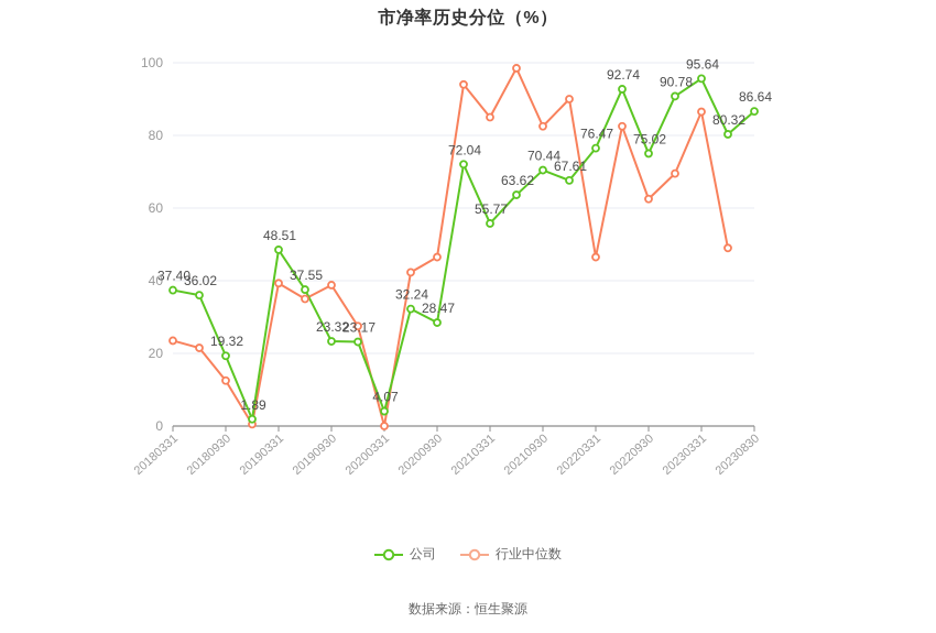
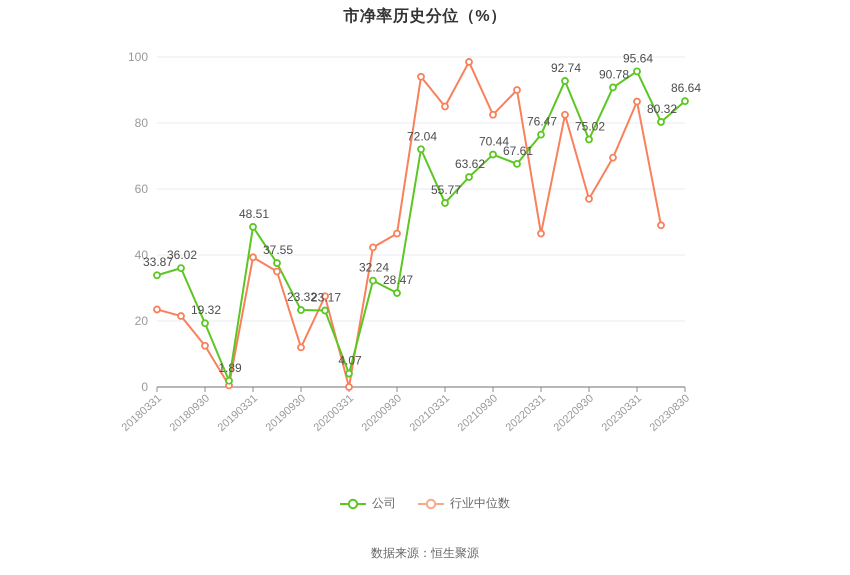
公司/20180331: 37.40 -> 33.87
行业中位数/20190930: 39 -> 12
行业中位数/20220930: 62 -> 57
